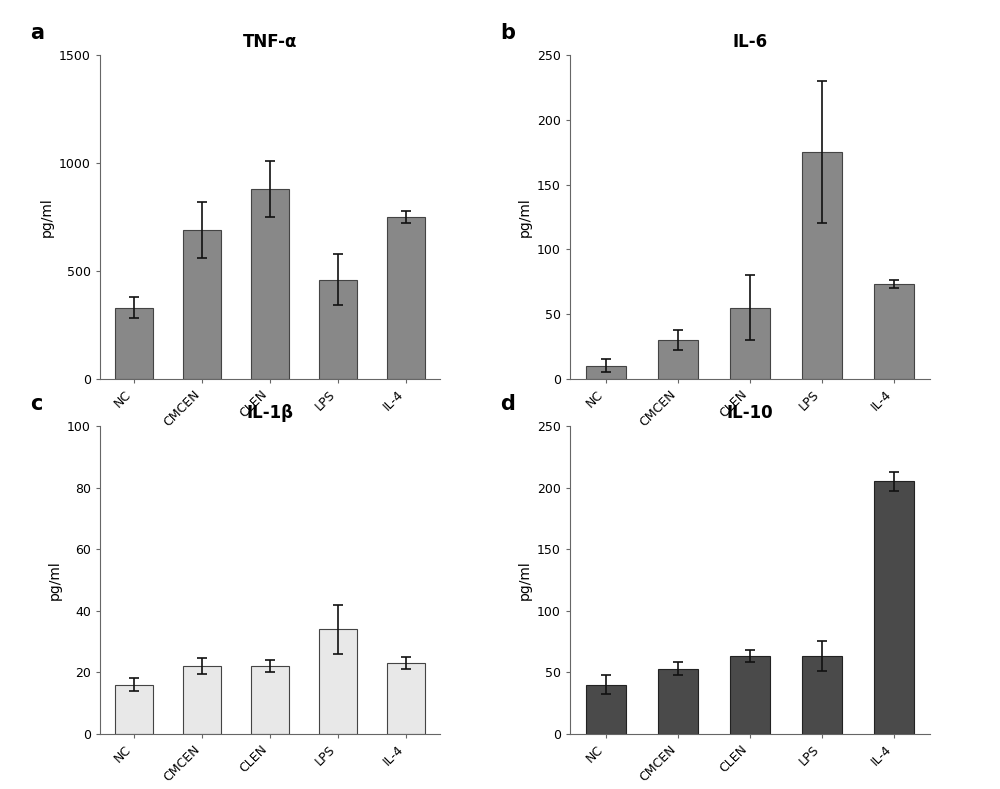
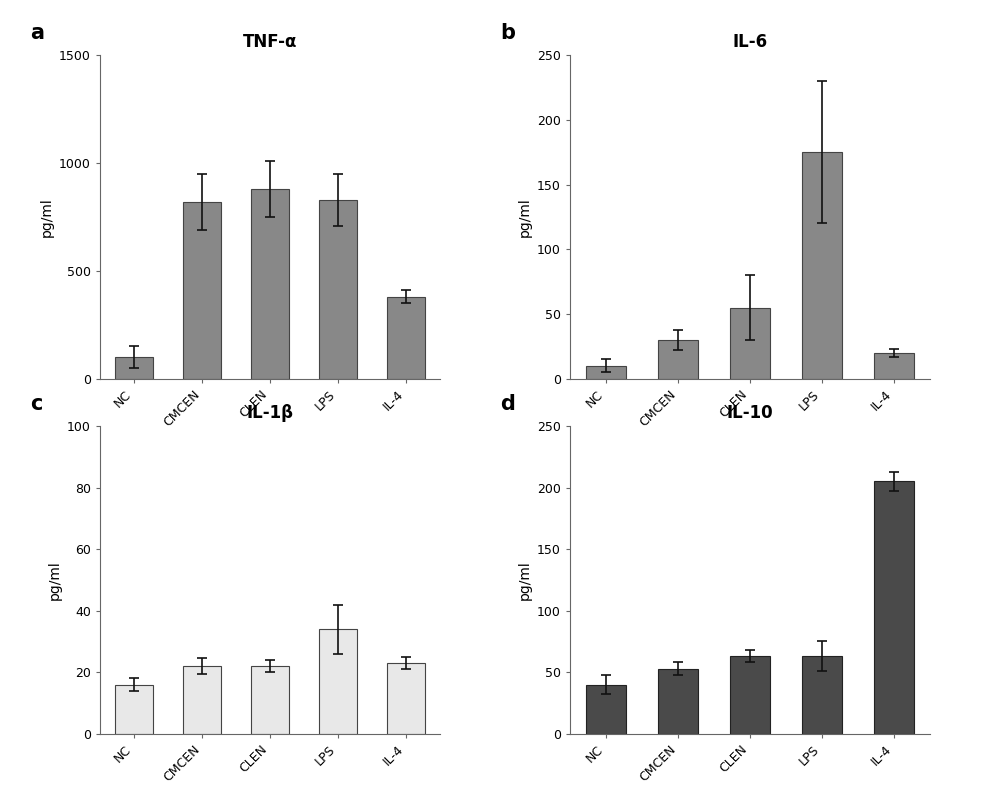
TNF-α/NC: 330 -> 100
TNF-α/CMCEN: 690 -> 820
TNF-α/LPS: 460 -> 830
TNF-α/IL-4: 750 -> 380
IL-6/IL-4: 73 -> 20
